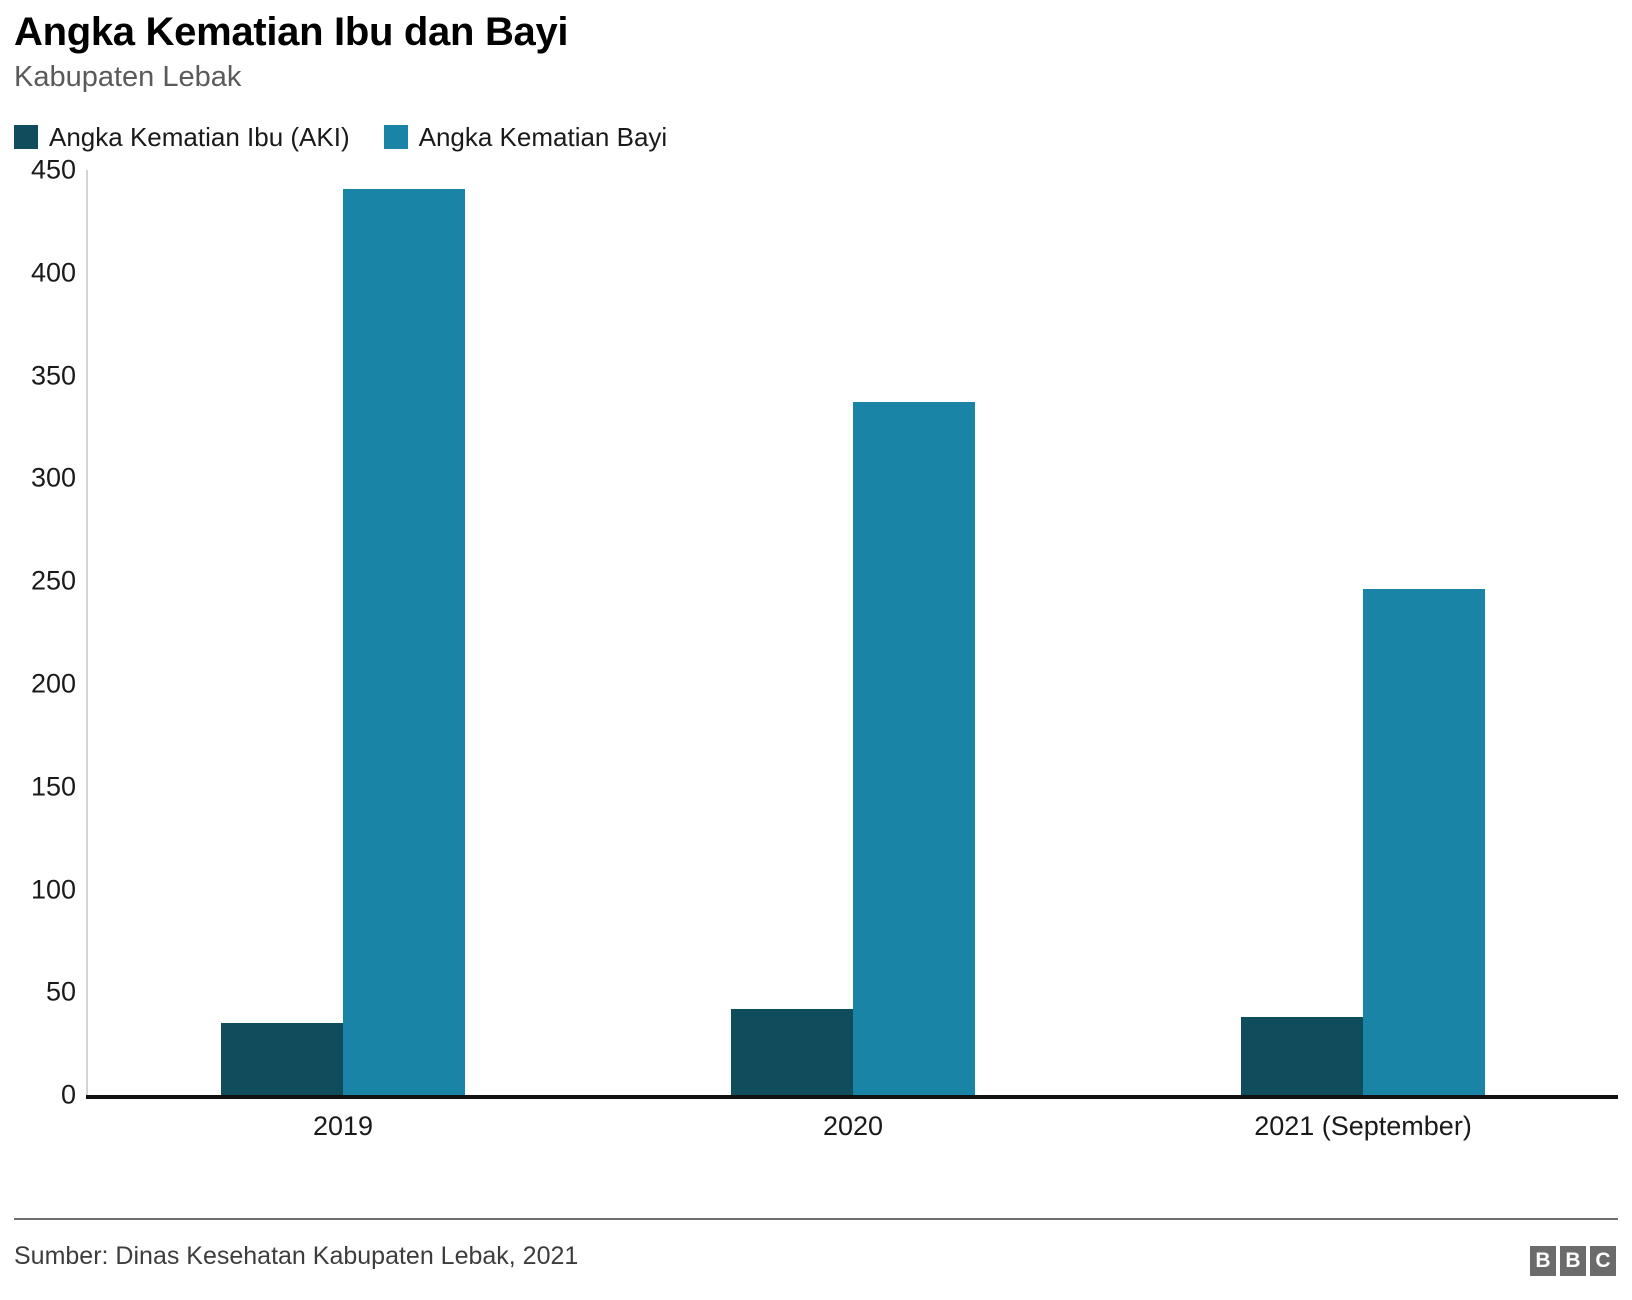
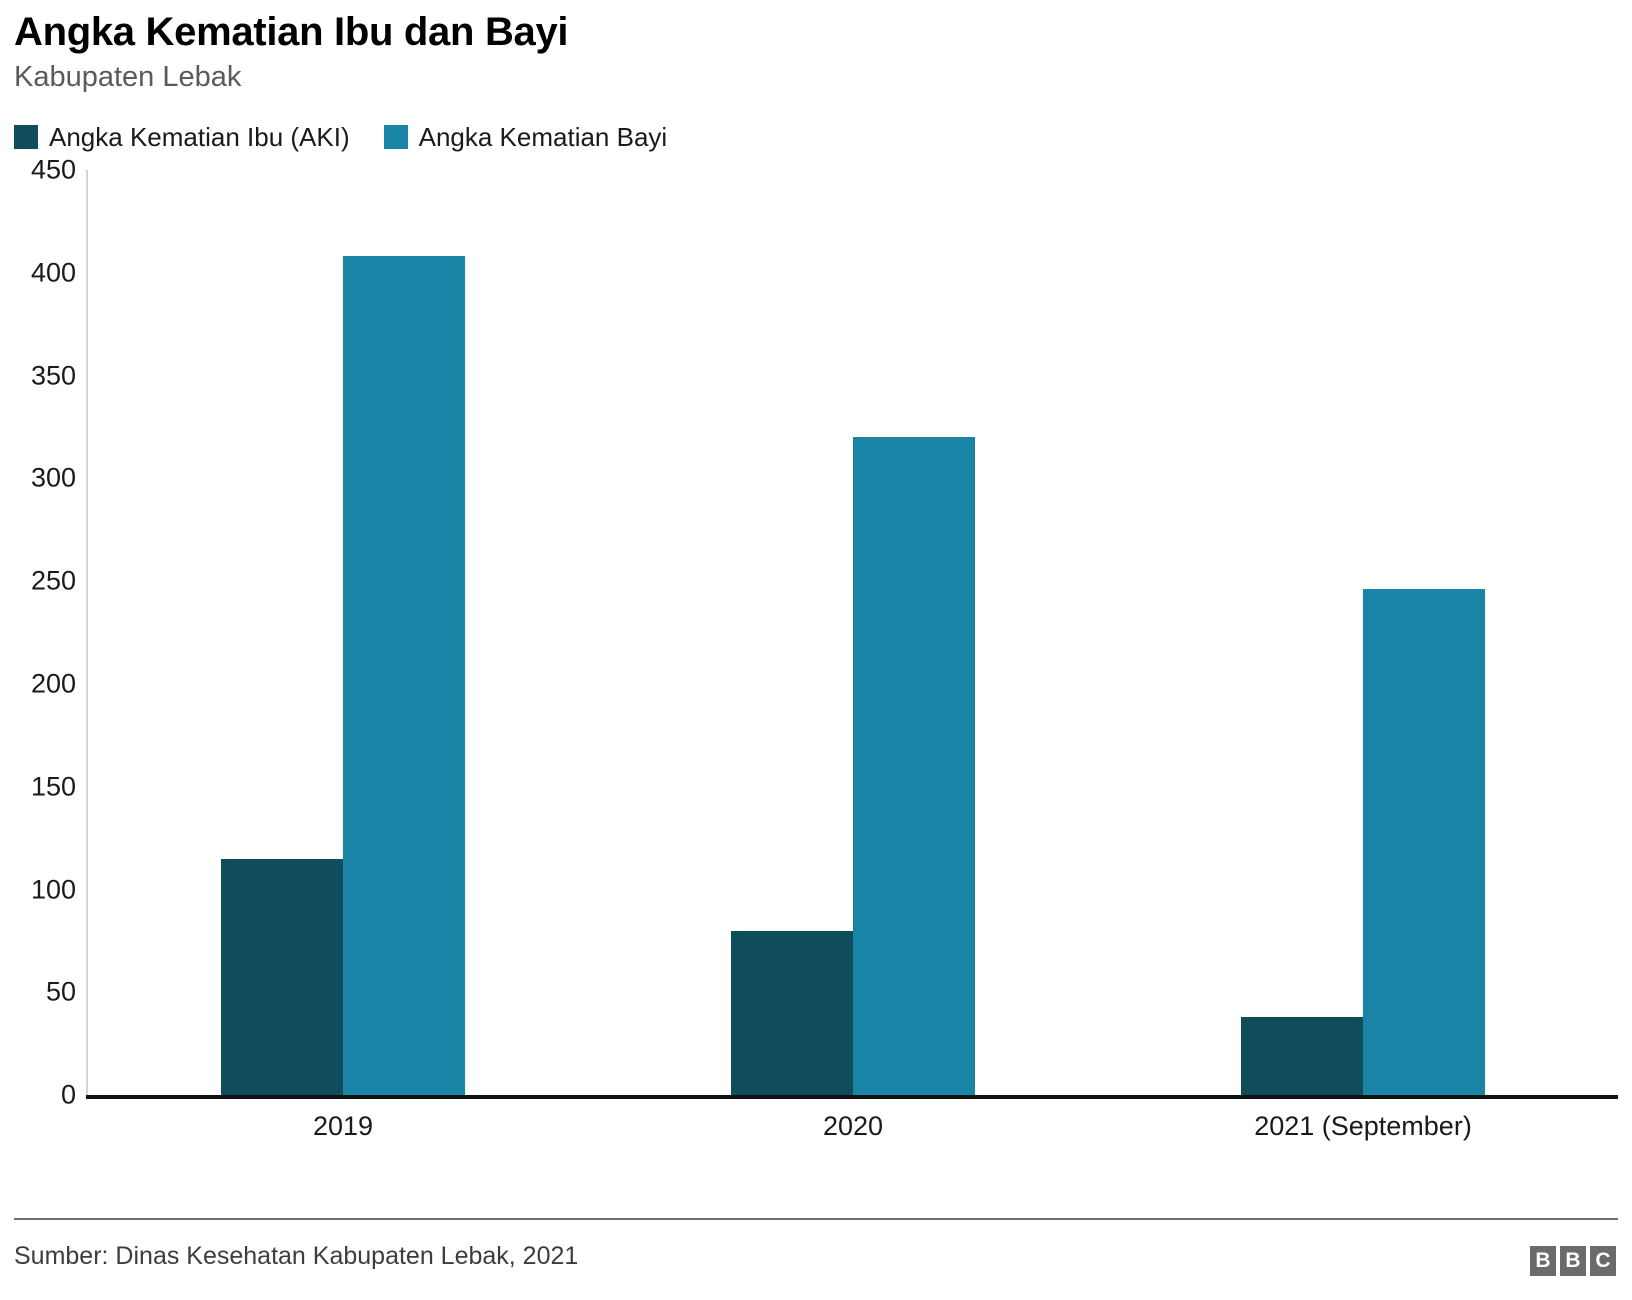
Angka Kematian Ibu (AKI)/2019: 35 -> 115
Angka Kematian Bayi/2019: 441 -> 408
Angka Kematian Ibu (AKI)/2020: 42 -> 80
Angka Kematian Bayi/2020: 337 -> 320
